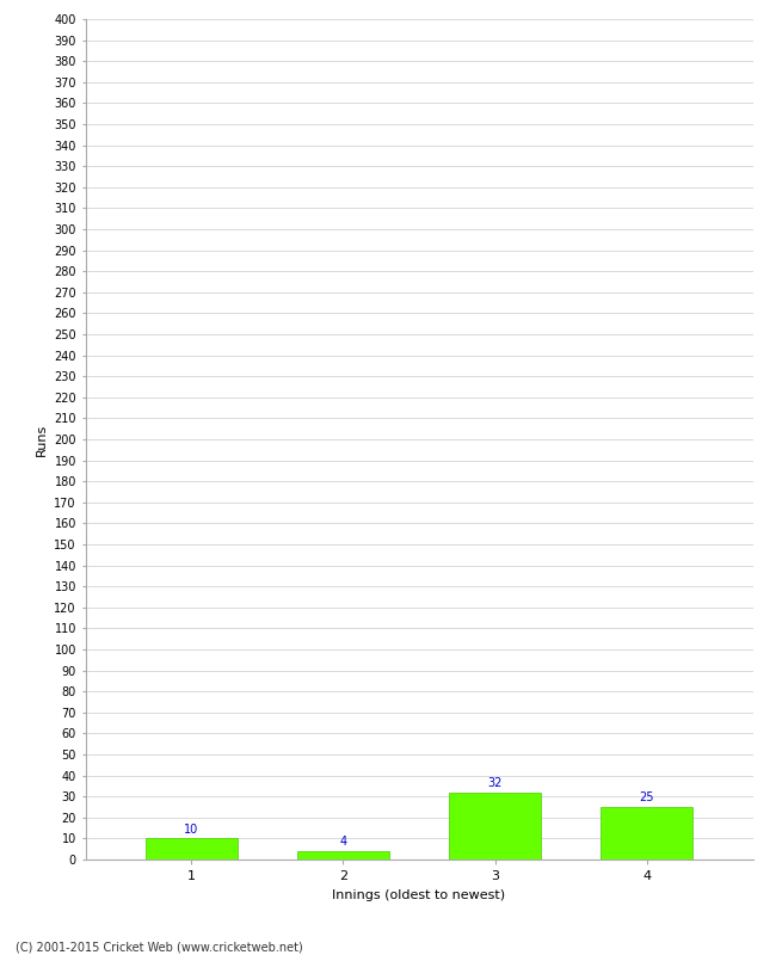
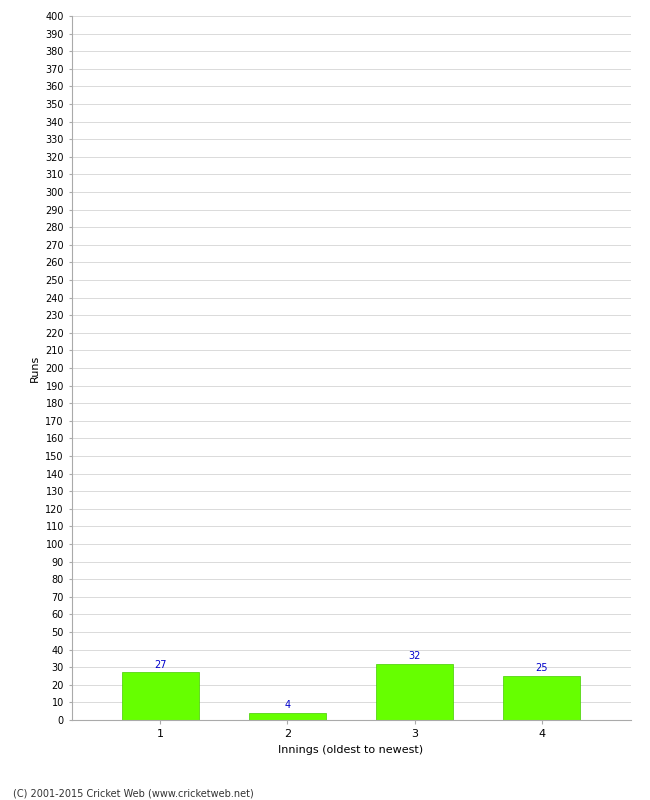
1: 10 -> 27
